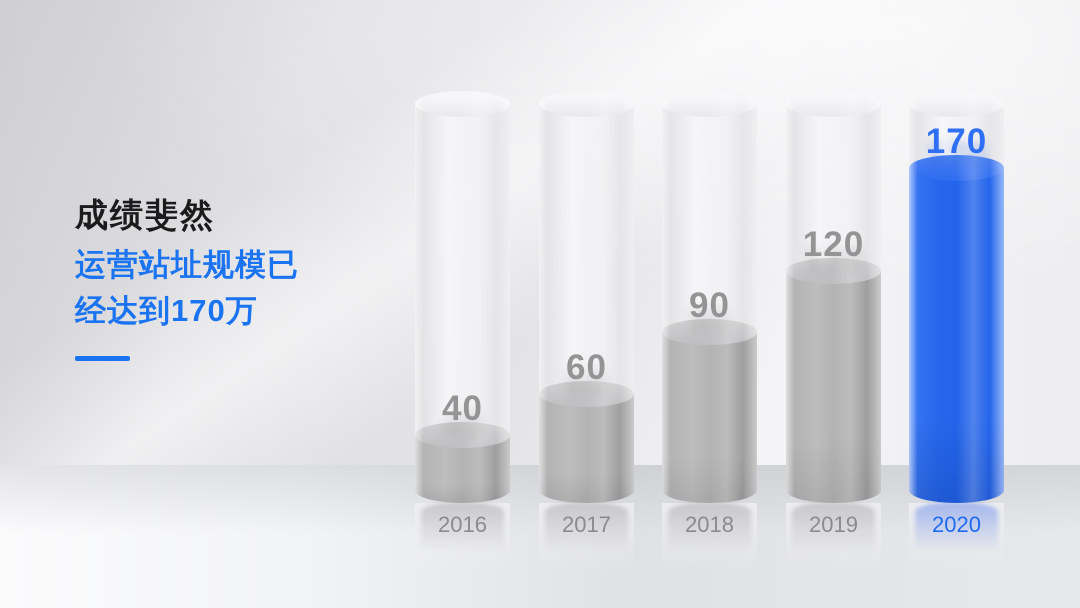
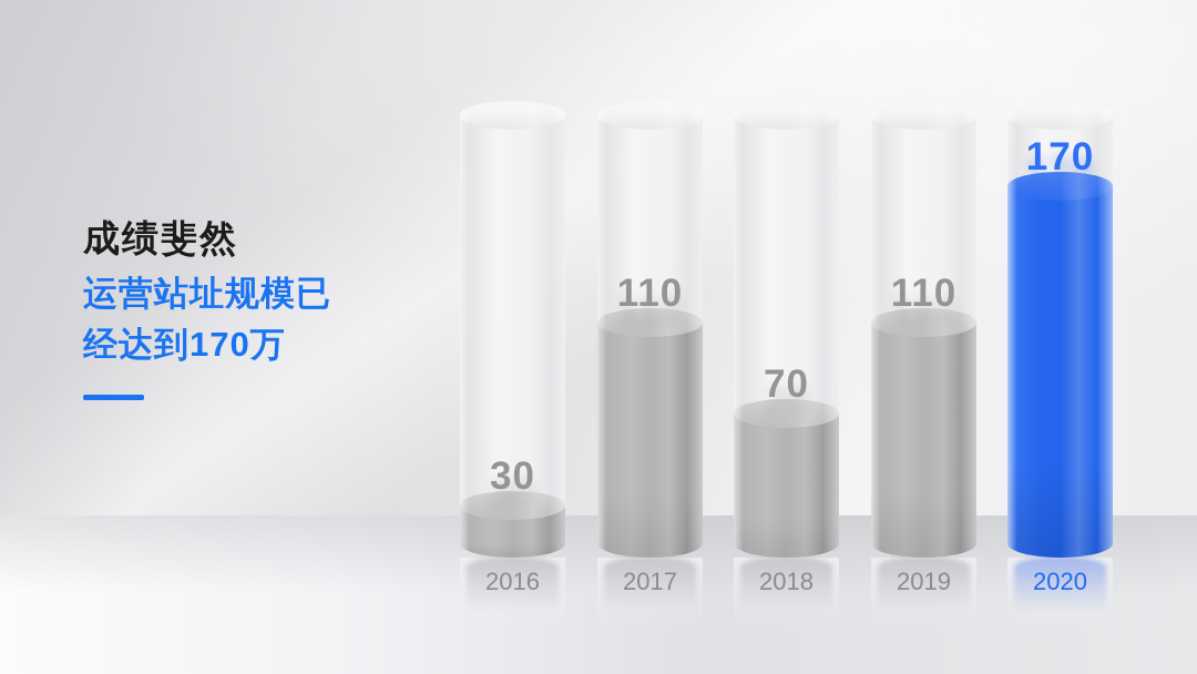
2016: 40 -> 30
2017: 60 -> 110
2018: 90 -> 70
2019: 120 -> 110
